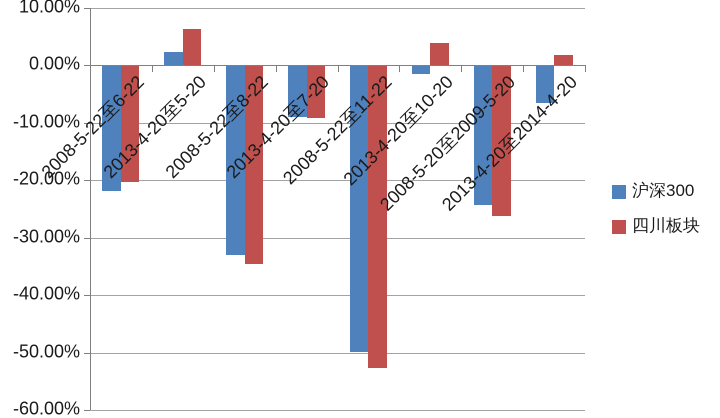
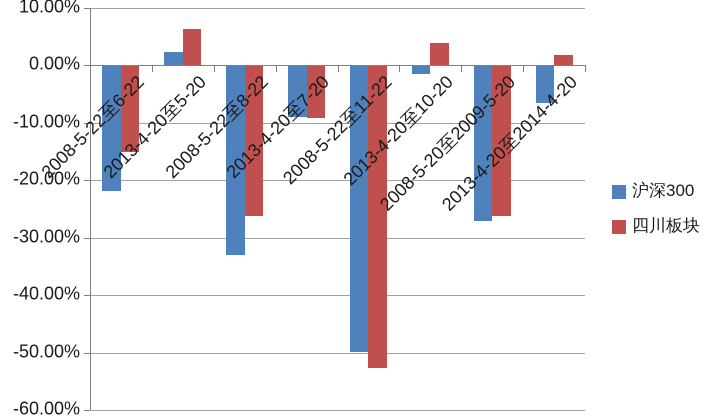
四川板块/2008-5-22至6-22: -20% -> -15%
四川板块/2008-5-22至8-22: -34% -> -26%
沪深300/2008-5-20至2009-5-20: -24% -> -27%
